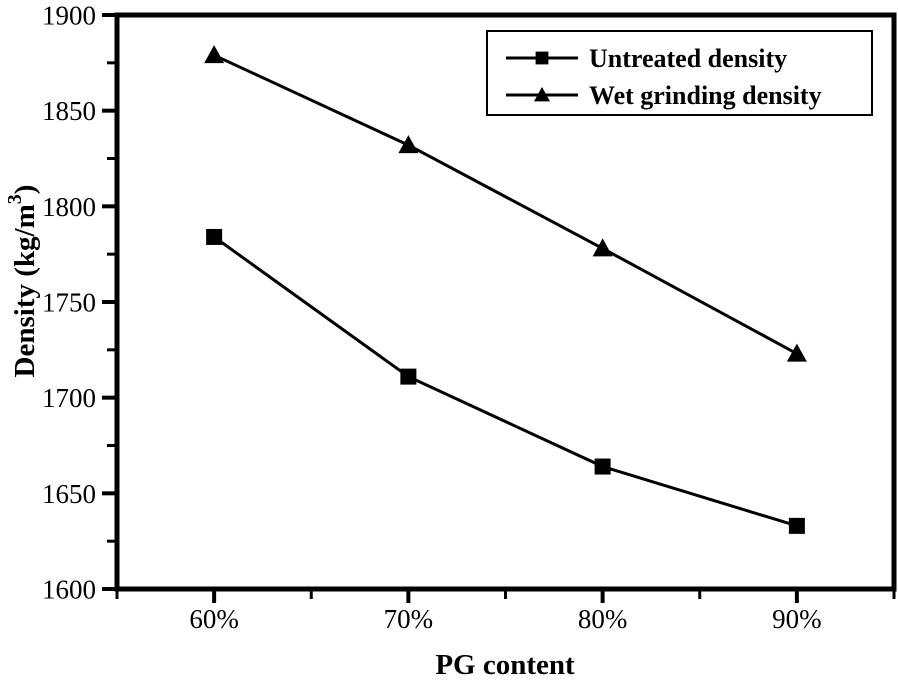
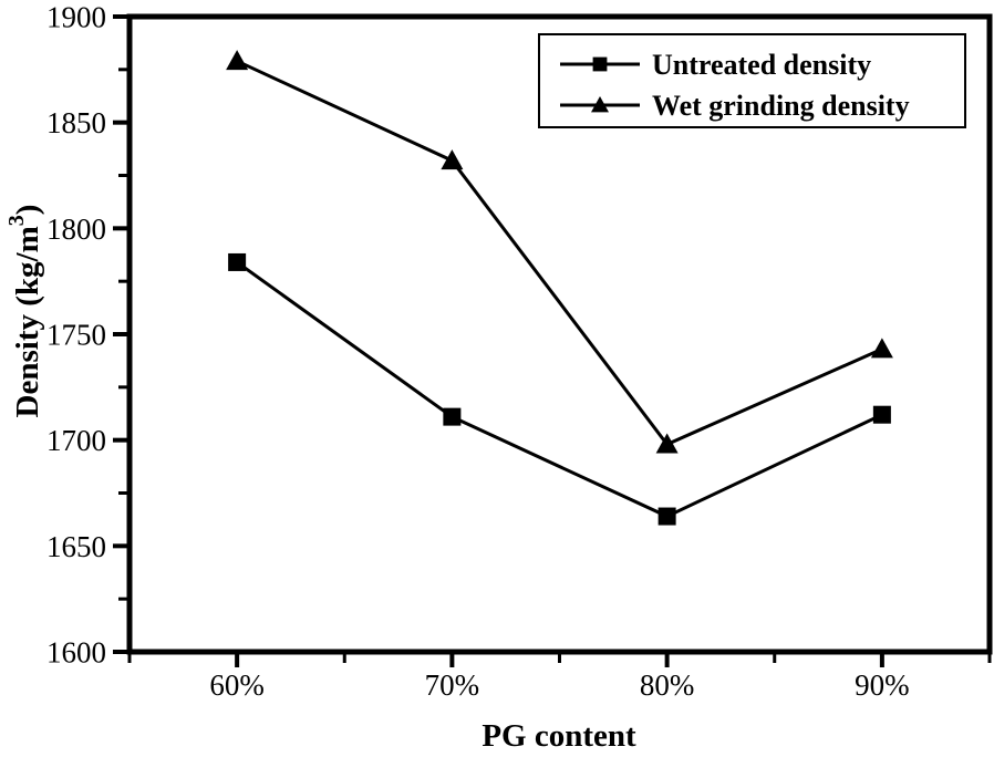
Wet grinding density/80%: 1778 -> 1698
Untreated density/90%: 1633 -> 1712
Wet grinding density/90%: 1723 -> 1743
